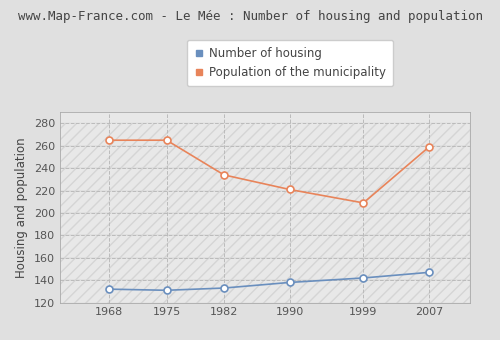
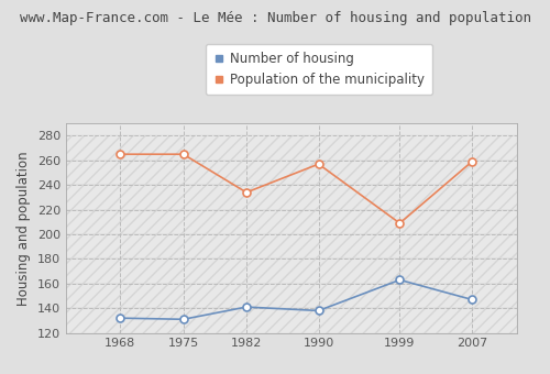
Number of housing/1982: 133 -> 141
Population of the municipality/1990: 221 -> 257
Number of housing/1999: 142 -> 163
